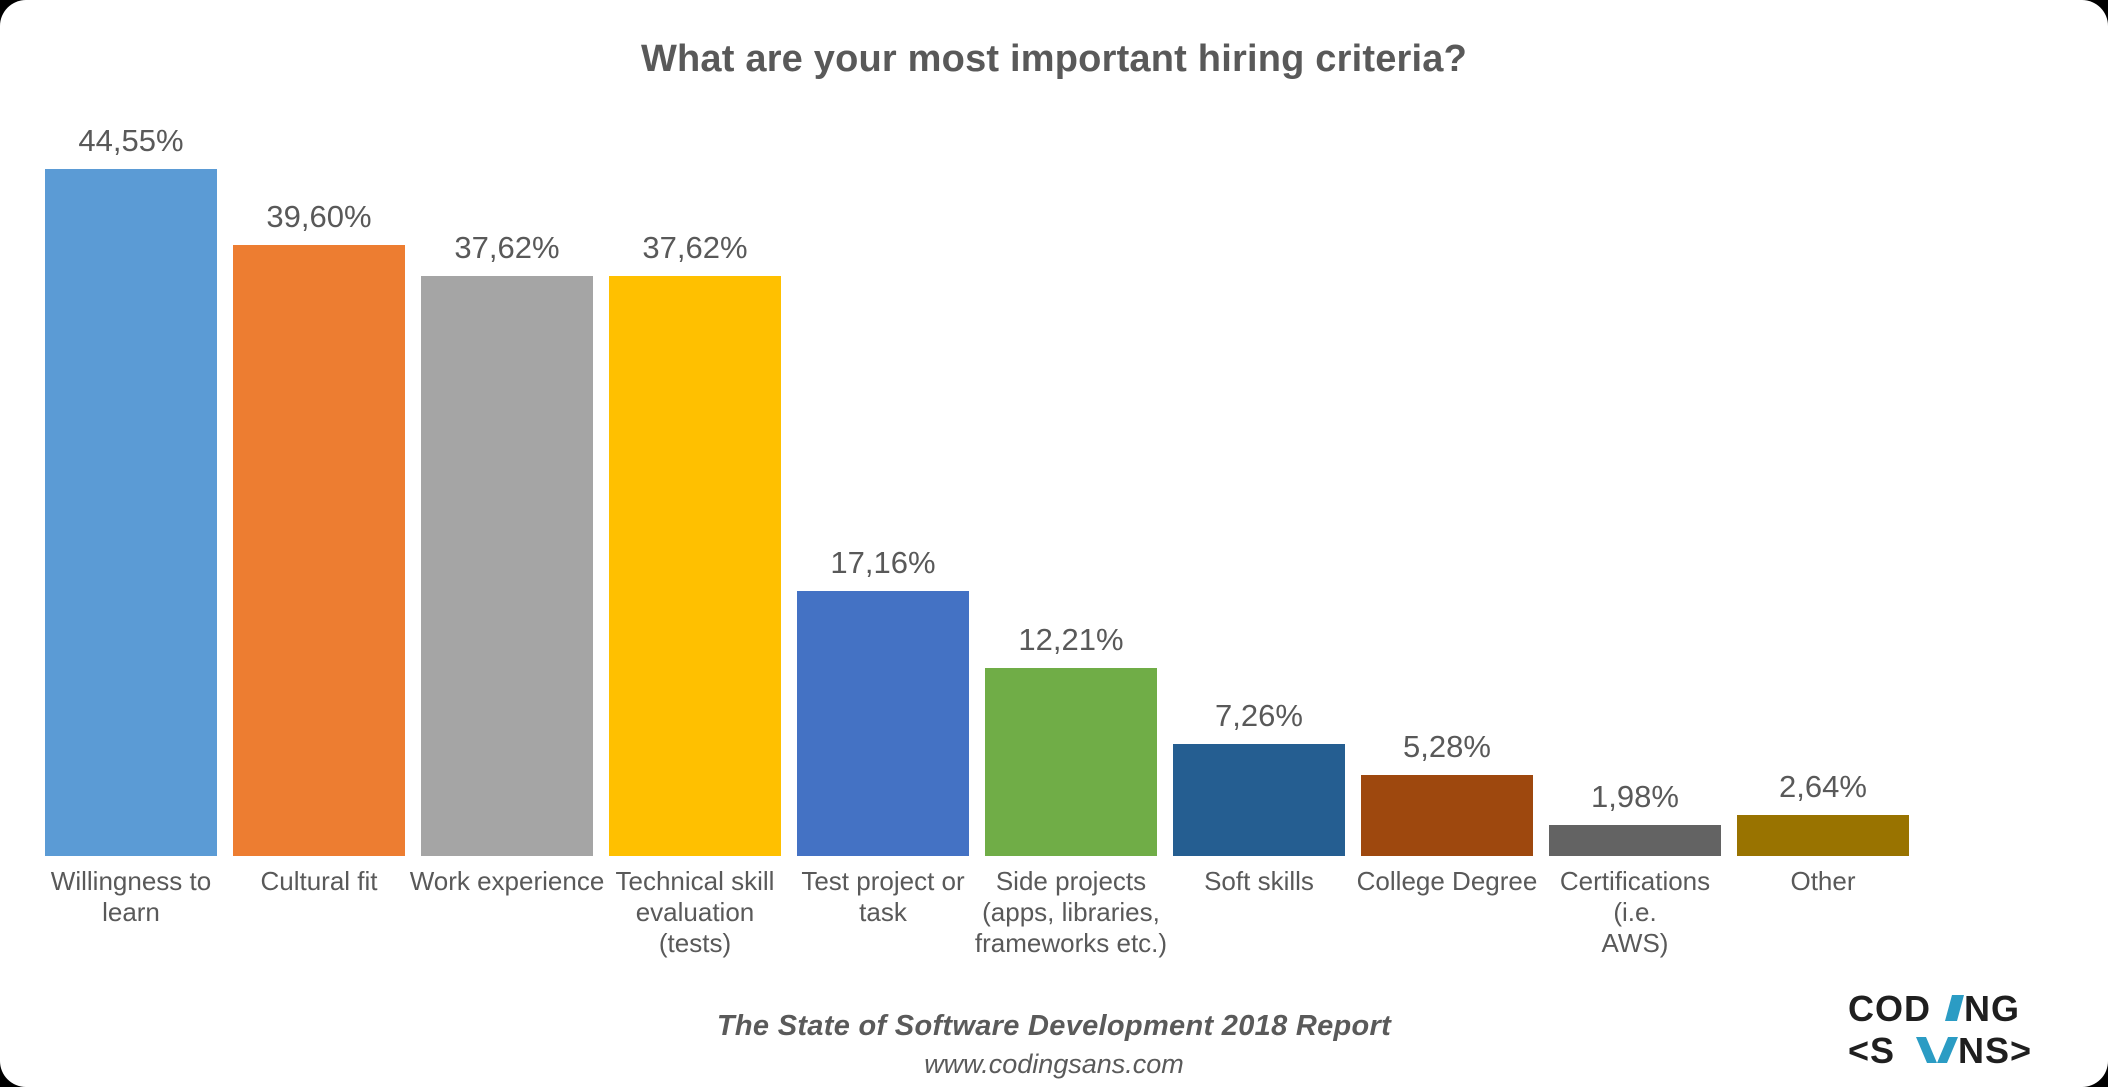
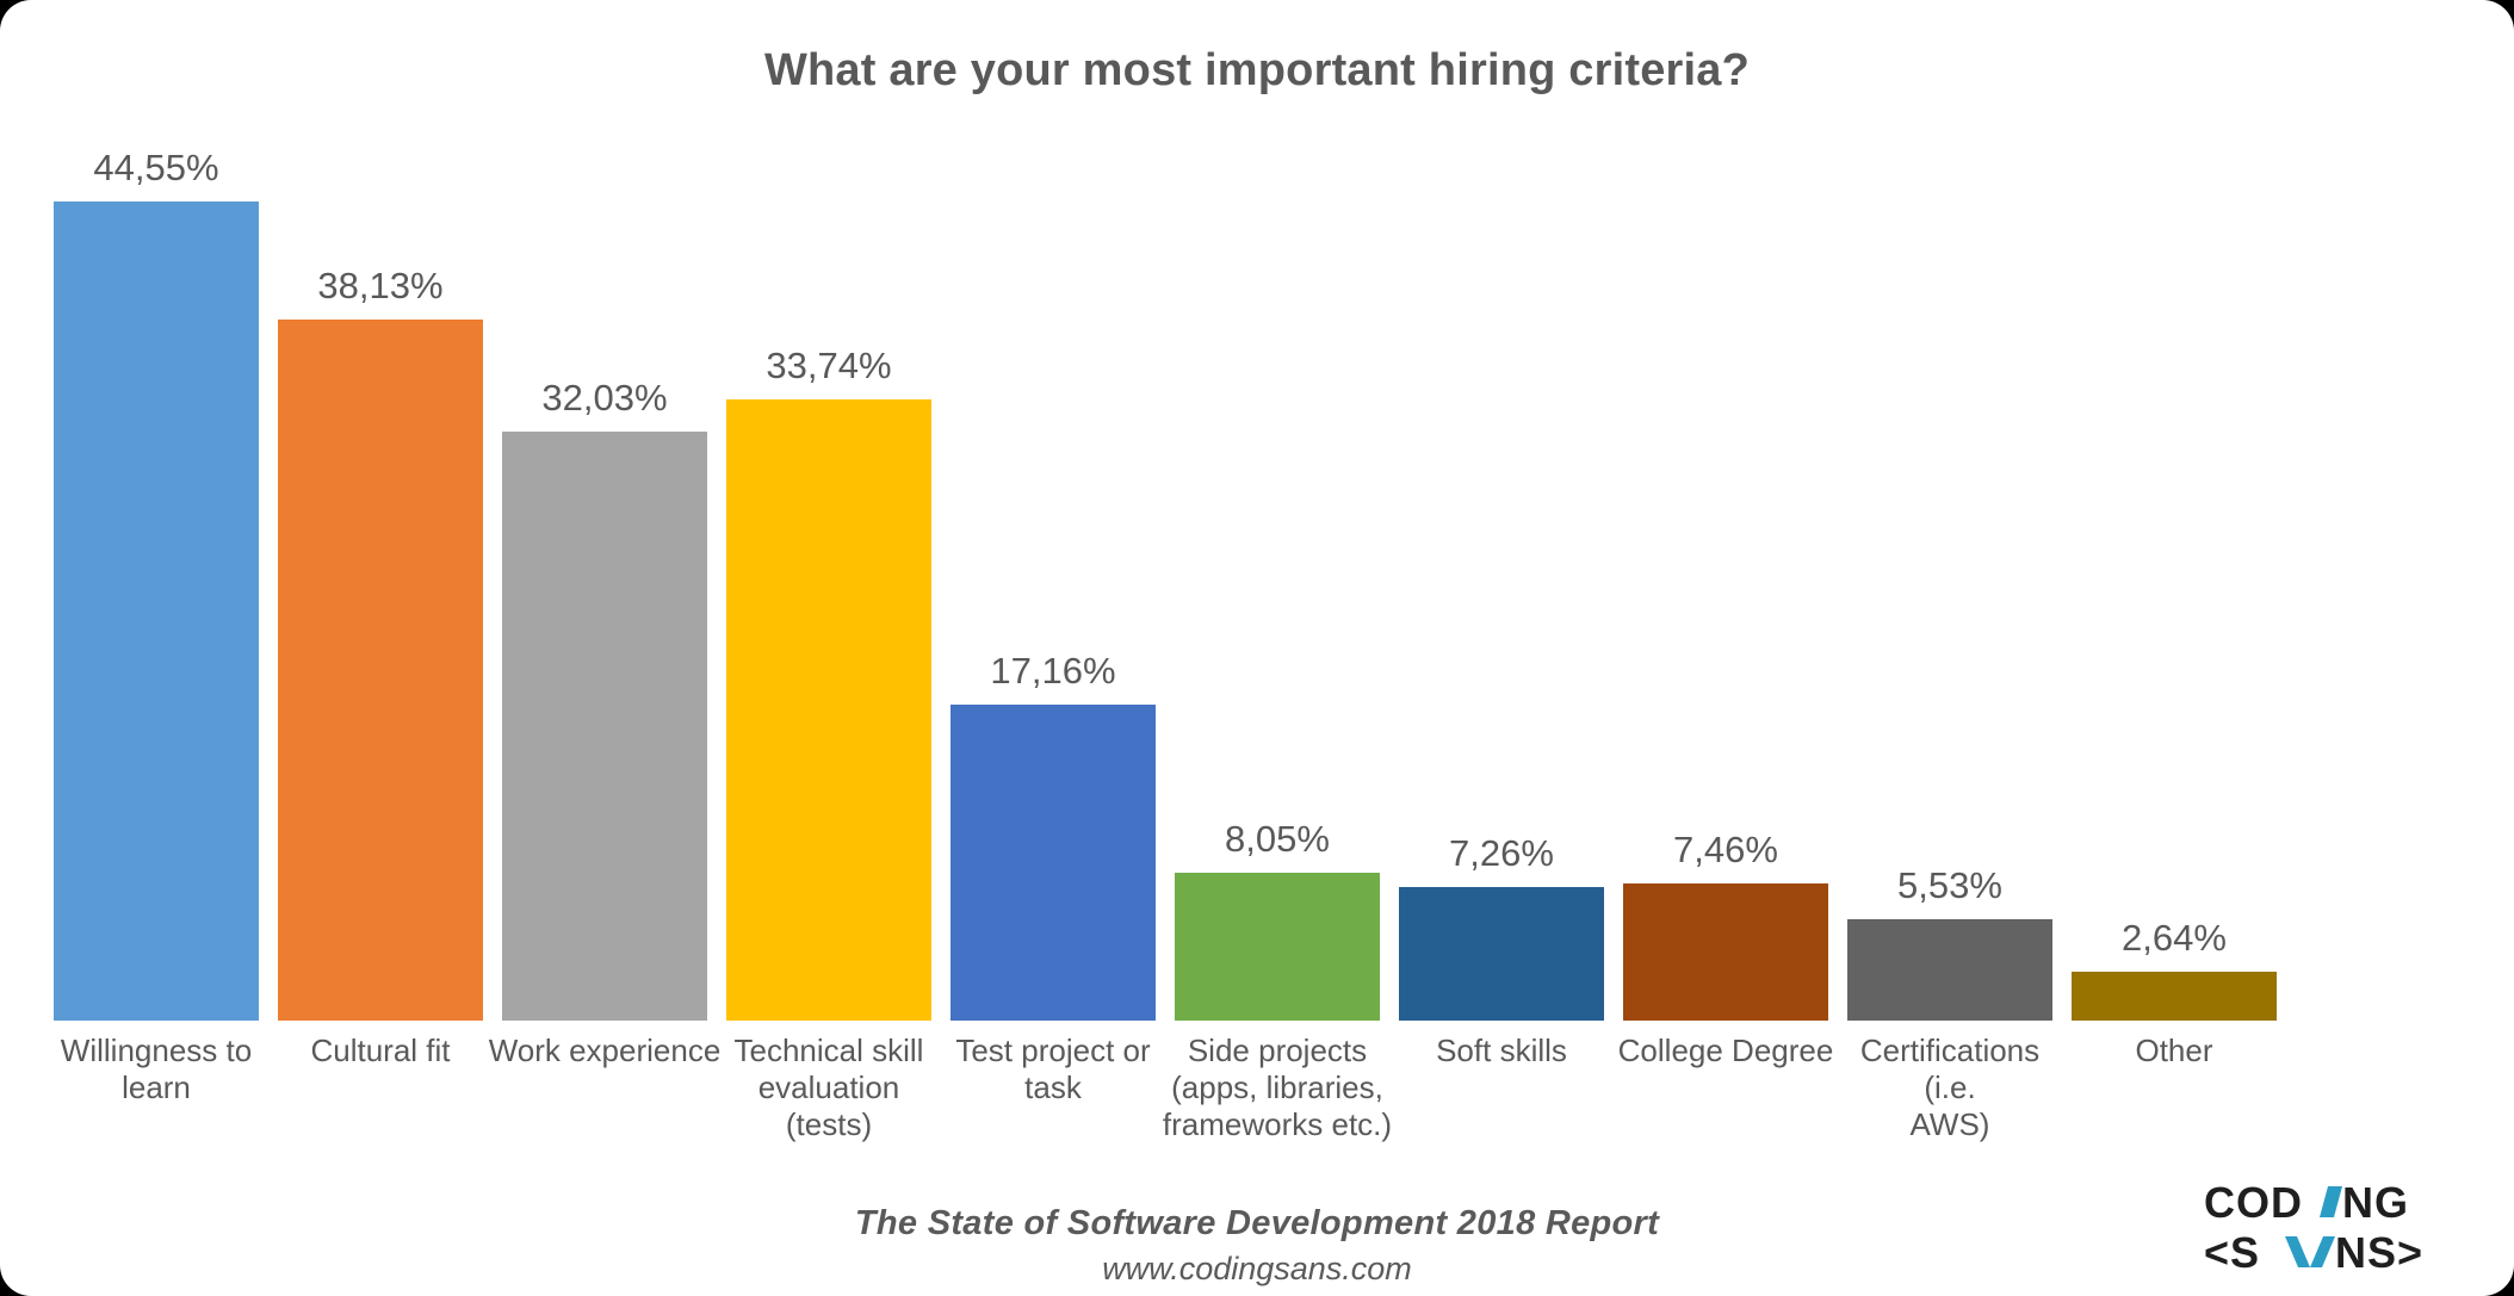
Cultural fit: 39,60% -> 38,13%
Work experience: 37,62% -> 32,03%
Technical skill evaluation (tests): 37,62% -> 33,74%
Side projects (apps, libraries, frameworks etc.): 12,21% -> 8,05%
College Degree: 5,28% -> 7,46%
Certifications (i.e. AWS): 1,98% -> 5,53%
